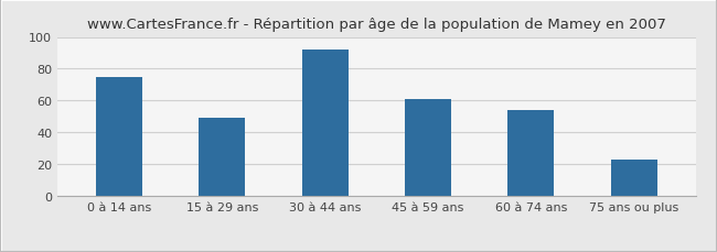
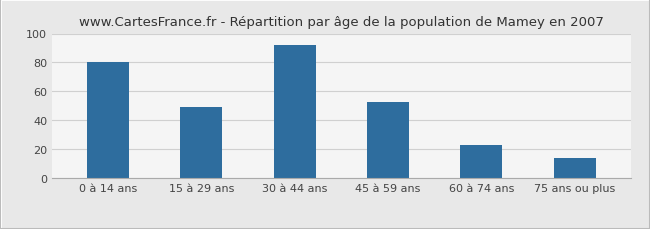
0 à 14 ans: 75 -> 80
45 à 59 ans: 61 -> 53
60 à 74 ans: 54 -> 23
75 ans ou plus: 23 -> 14
